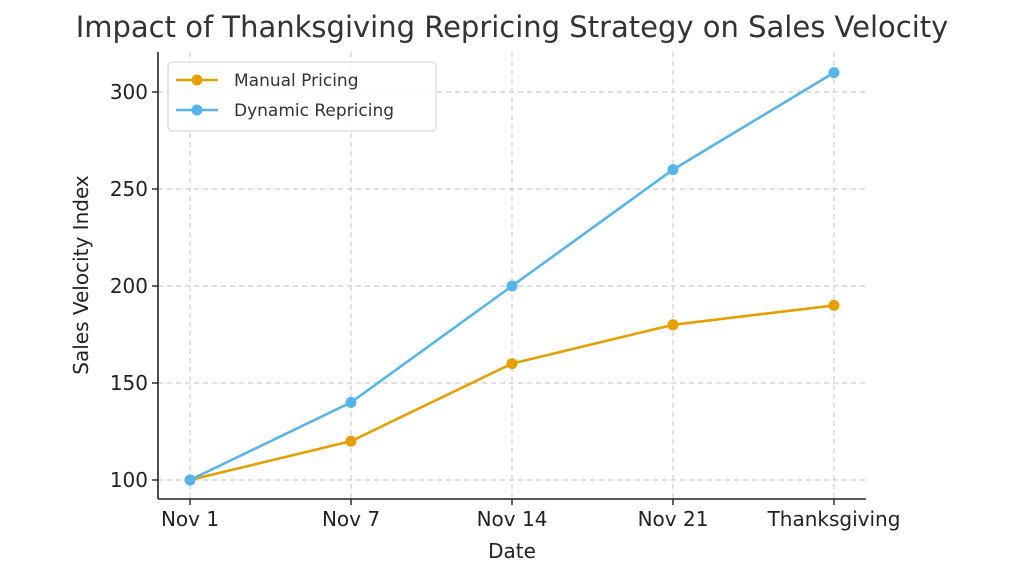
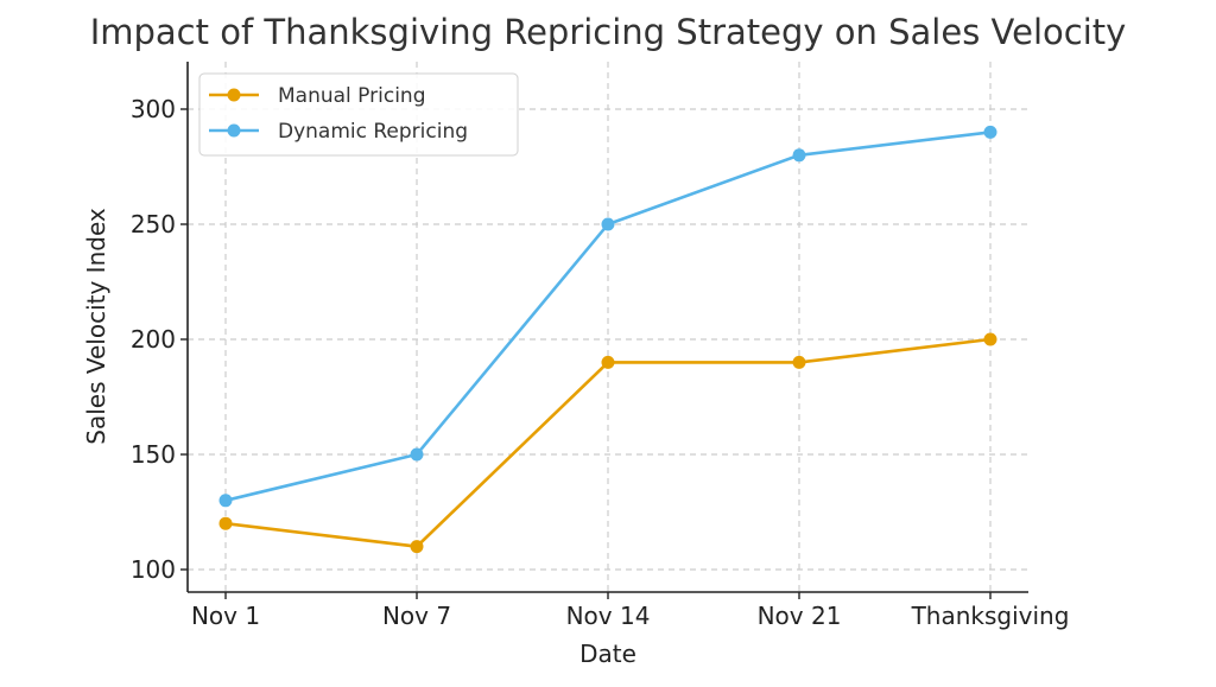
Manual Pricing/Nov 1: 100 -> 120
Dynamic Repricing/Nov 1: 100 -> 130
Manual Pricing/Nov 7: 120 -> 110
Dynamic Repricing/Nov 7: 140 -> 150
Manual Pricing/Nov 14: 160 -> 190
Dynamic Repricing/Nov 14: 200 -> 250
Manual Pricing/Nov 21: 180 -> 190
Dynamic Repricing/Nov 21: 260 -> 280
Manual Pricing/Thanksgiving: 190 -> 200
Dynamic Repricing/Thanksgiving: 310 -> 290
